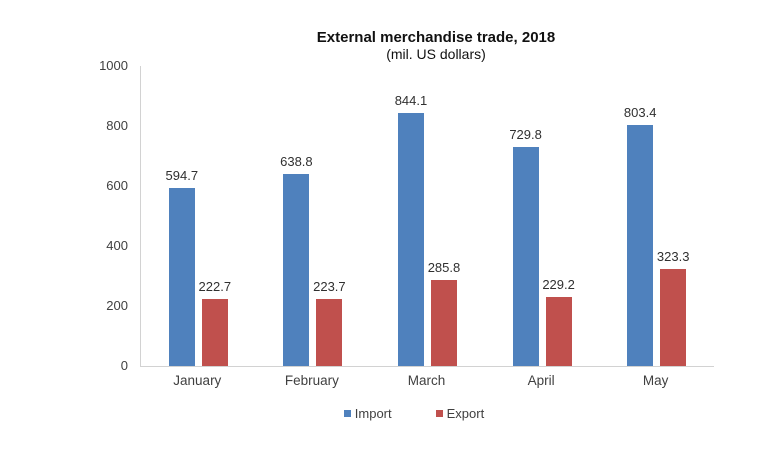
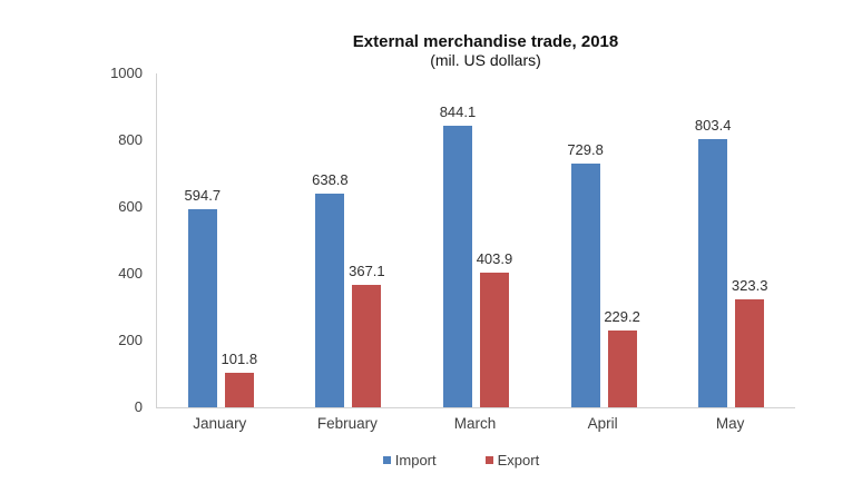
Export/January: 222.7 -> 101.8
Export/February: 223.7 -> 367.1
Export/March: 285.8 -> 403.9
